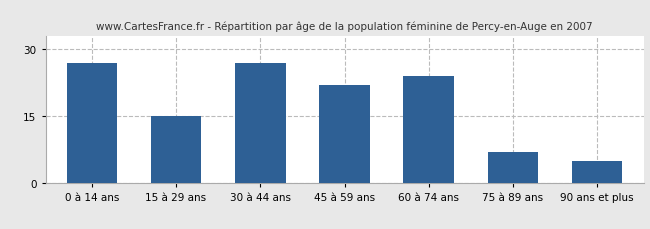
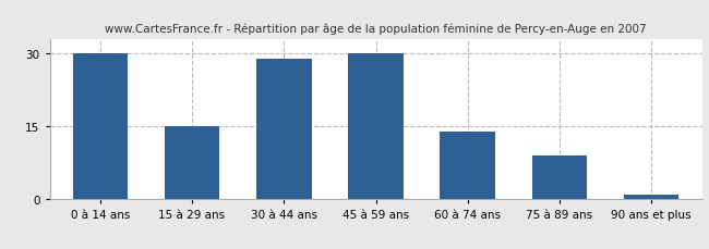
0 à 14 ans: 27 -> 30
30 à 44 ans: 27 -> 29
45 à 59 ans: 22 -> 30
60 à 74 ans: 24 -> 14
75 à 89 ans: 7 -> 9
90 ans et plus: 5 -> 1
